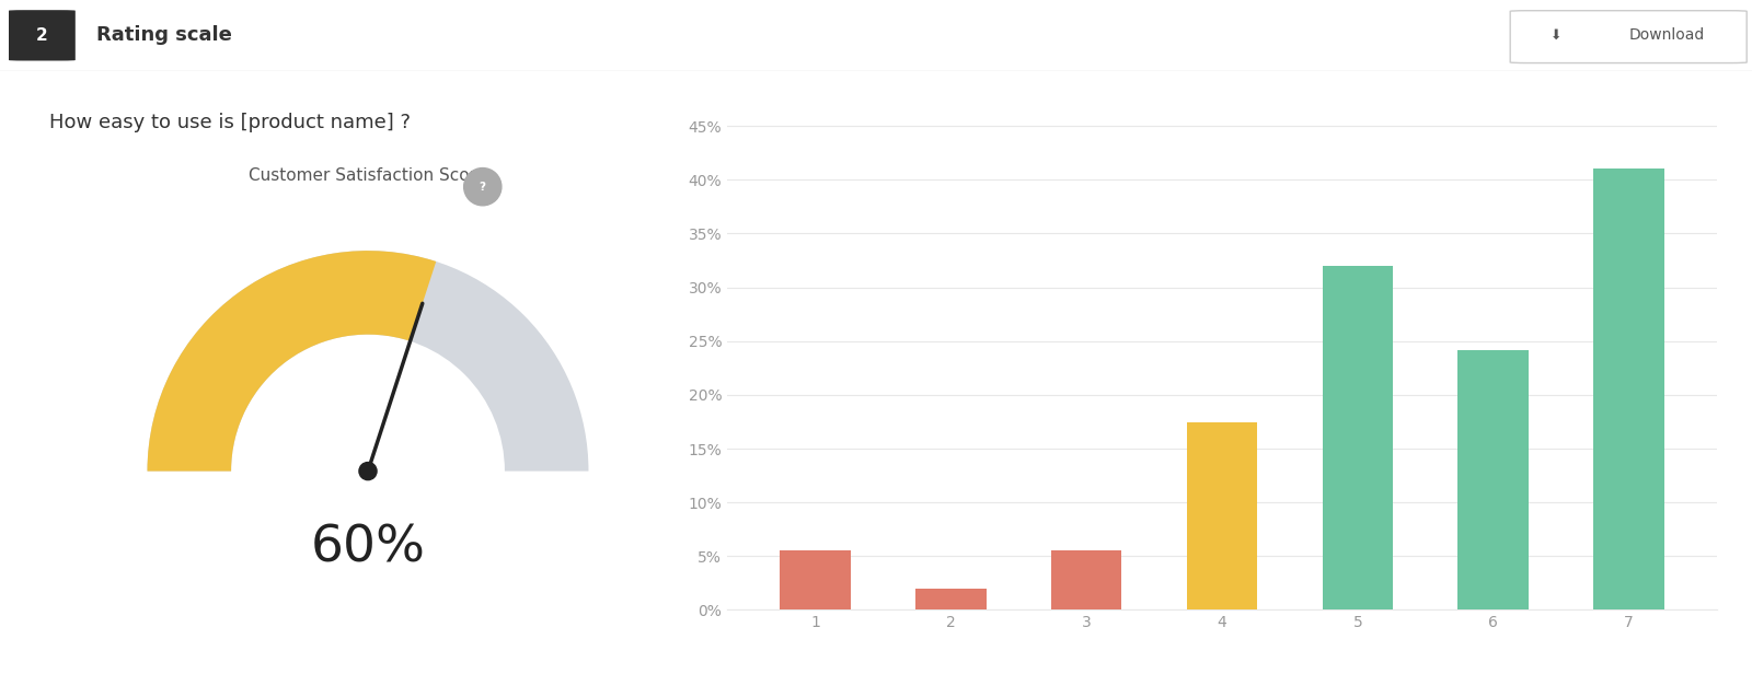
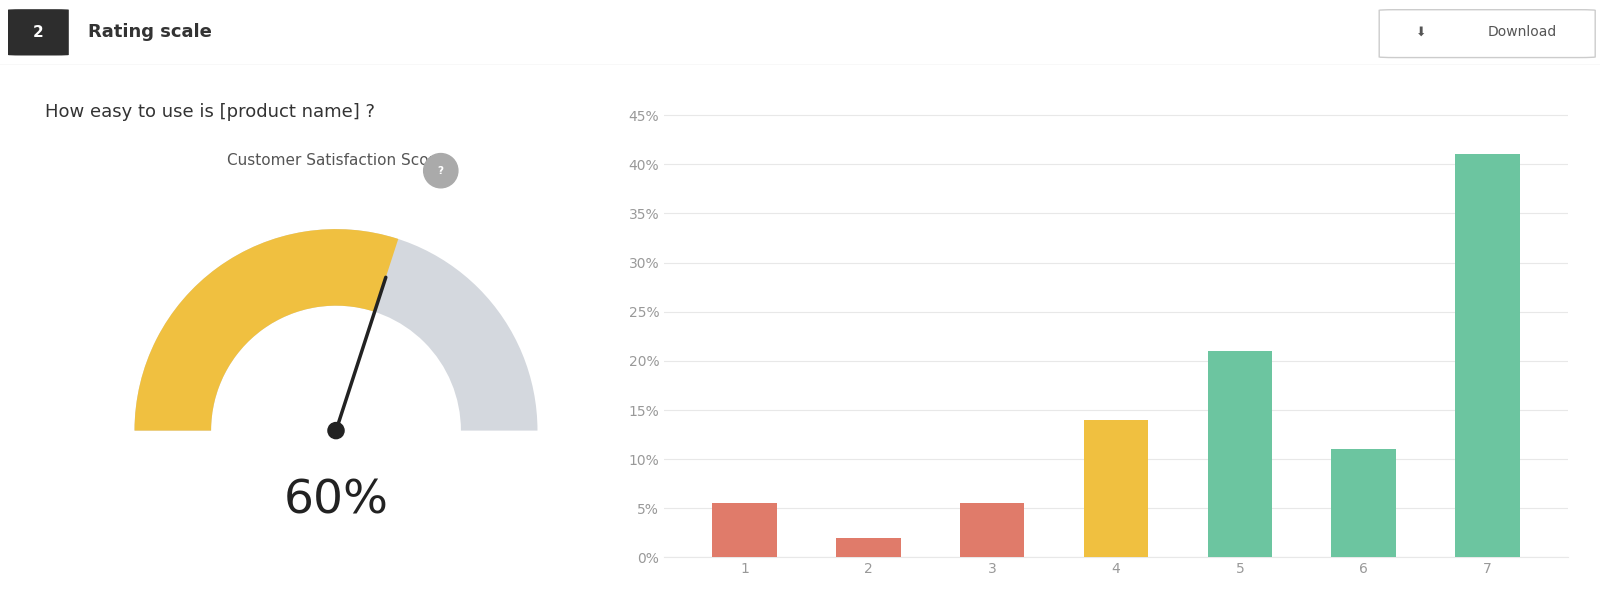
4: 17.4% -> 14.0%
5: 32.0% -> 21.0%
6: 24.2% -> 11.0%
